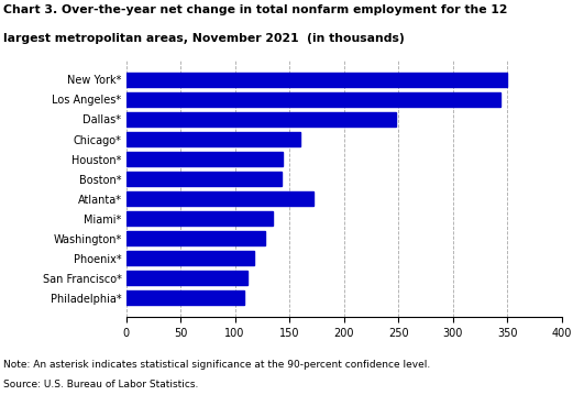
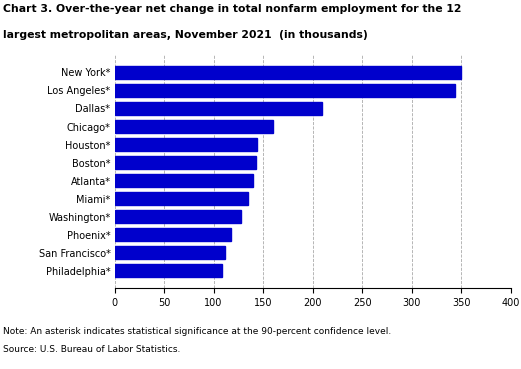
Dallas*: 248 -> 210
Atlanta*: 172 -> 140
